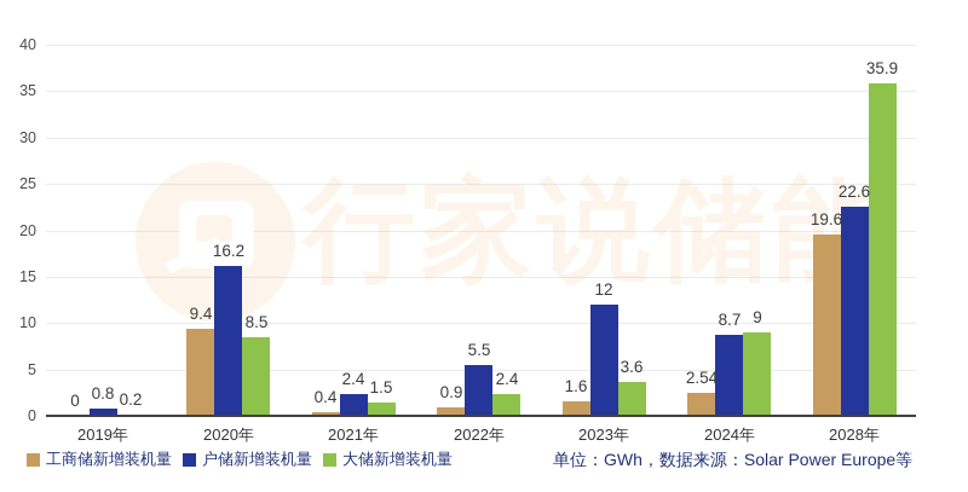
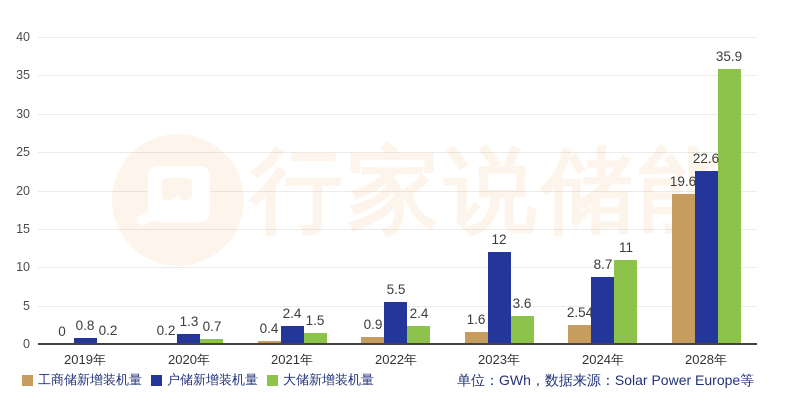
工商储新增装机量/2020年: 9.4 -> 0.2
户储新增装机量/2020年: 16.2 -> 1.3
大储新增装机量/2020年: 8.5 -> 0.7
大储新增装机量/2024年: 9 -> 11
